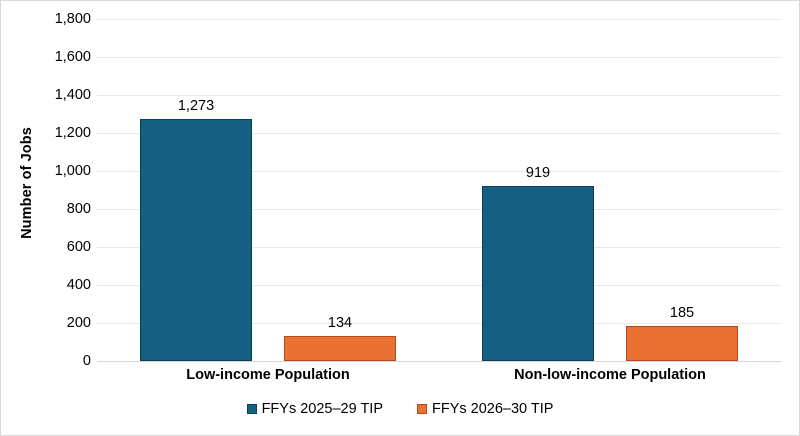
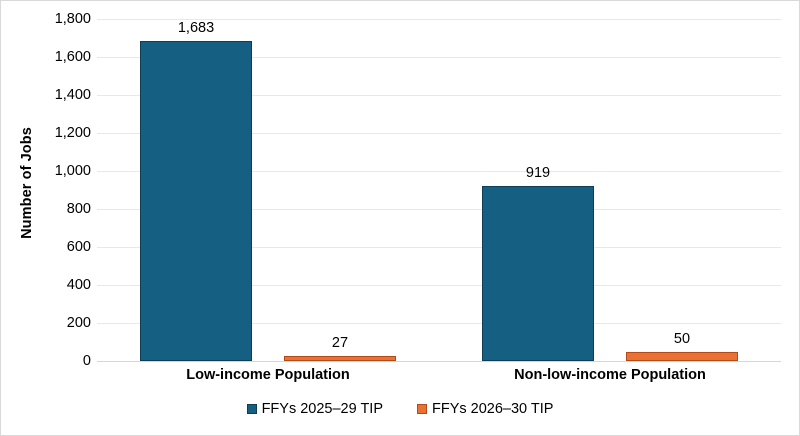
FFYs 2025–29 TIP/Low-income Population: 1,273 -> 1,683
FFYs 2026–30 TIP/Low-income Population: 134 -> 27
FFYs 2026–30 TIP/Non-low-income Population: 185 -> 50
